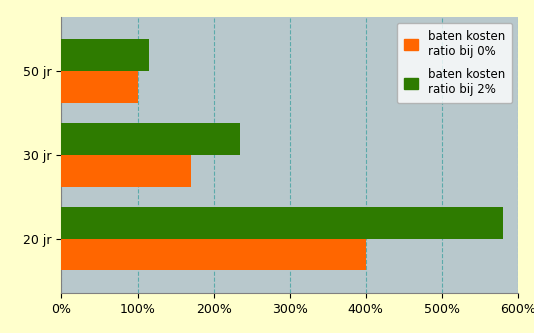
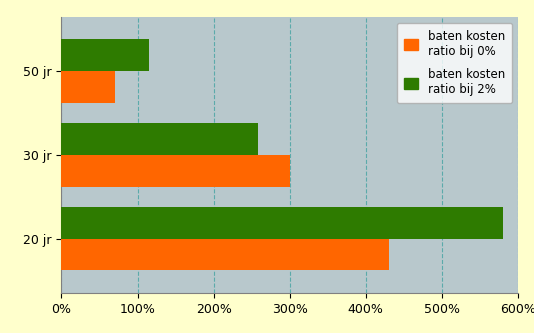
baten kosten ratio bij 0%/50 jr: 100% -> 70%
baten kosten ratio bij 2%/30 jr: 235% -> 258%
baten kosten ratio bij 0%/30 jr: 170% -> 300%
baten kosten ratio bij 0%/20 jr: 400% -> 430%
